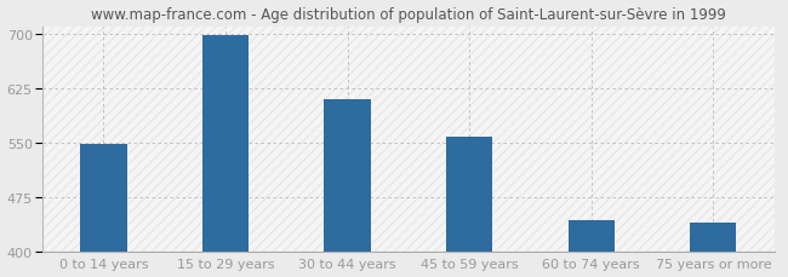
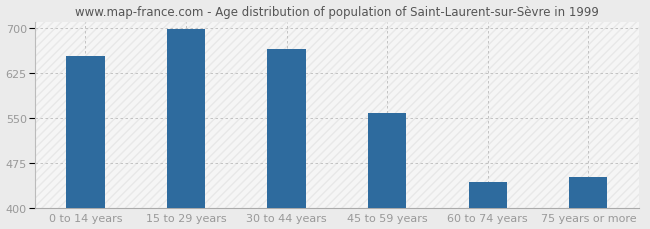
0 to 14 years: 548 -> 652
30 to 44 years: 610 -> 664
75 years or more: 440 -> 452
